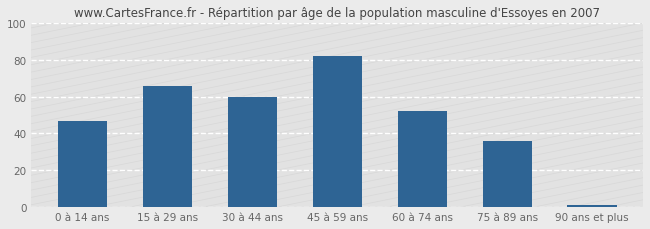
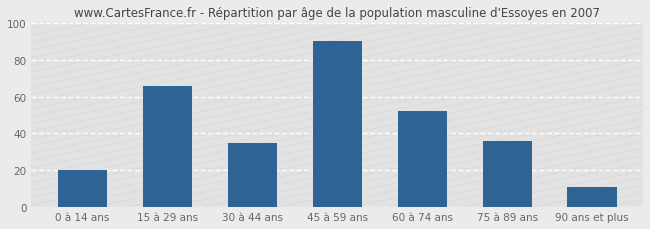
0 à 14 ans: 47 -> 20
30 à 44 ans: 60 -> 35
45 à 59 ans: 82 -> 90
90 ans et plus: 1 -> 11
